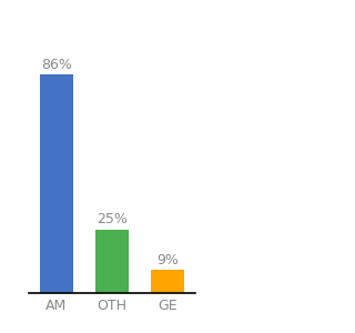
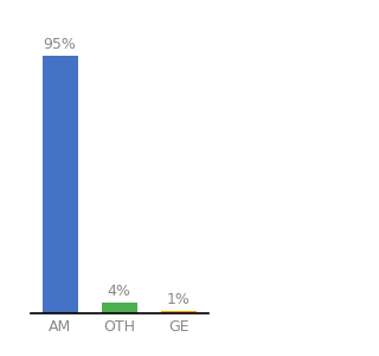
AM: 86% -> 95%
OTH: 25% -> 4%
GE: 9% -> 1%
